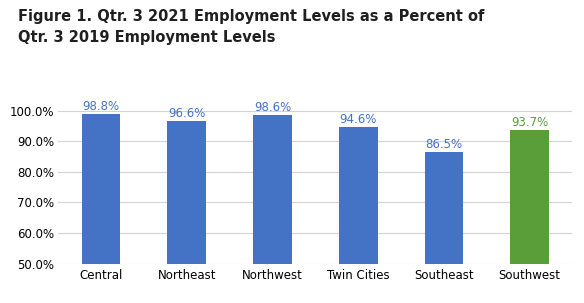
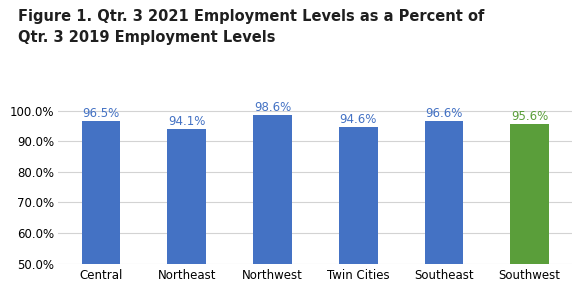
Central: 98.8% -> 96.5%
Northeast: 96.6% -> 94.1%
Southeast: 86.5% -> 96.6%
Southwest: 93.7% -> 95.6%
